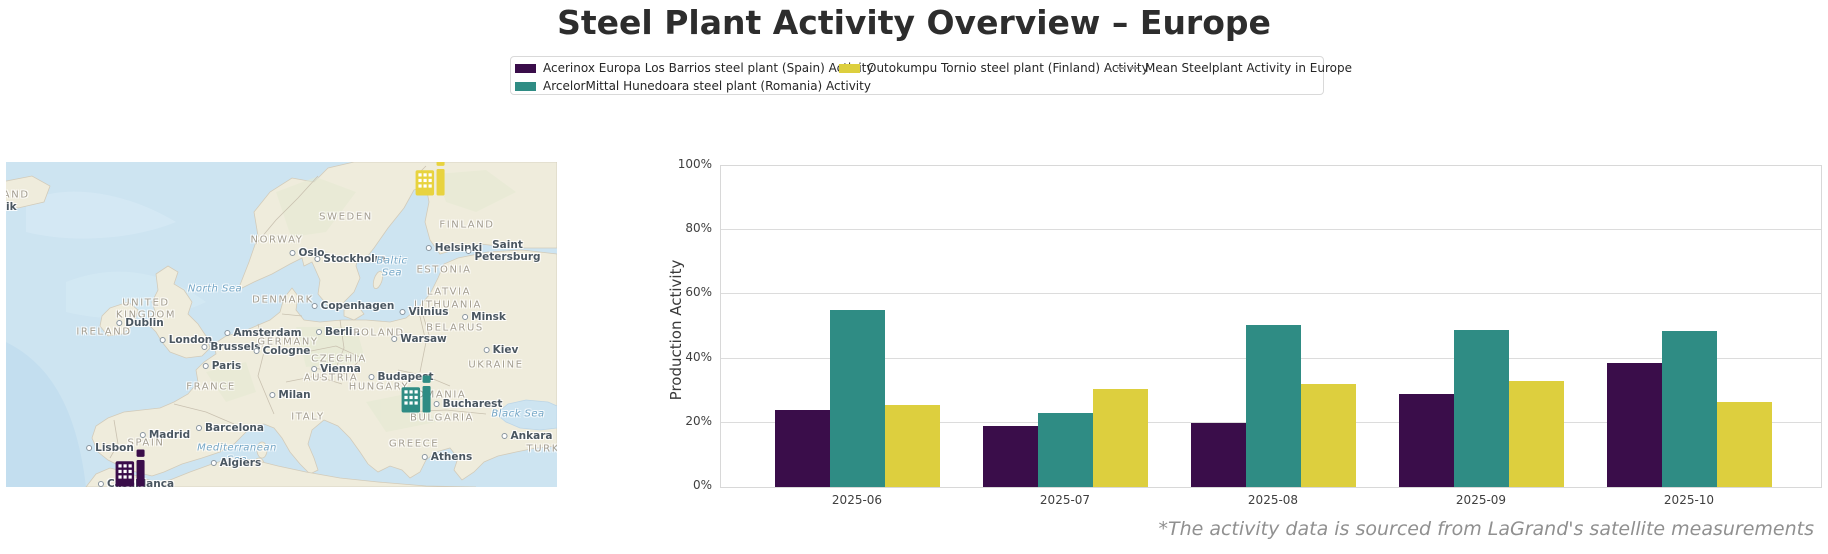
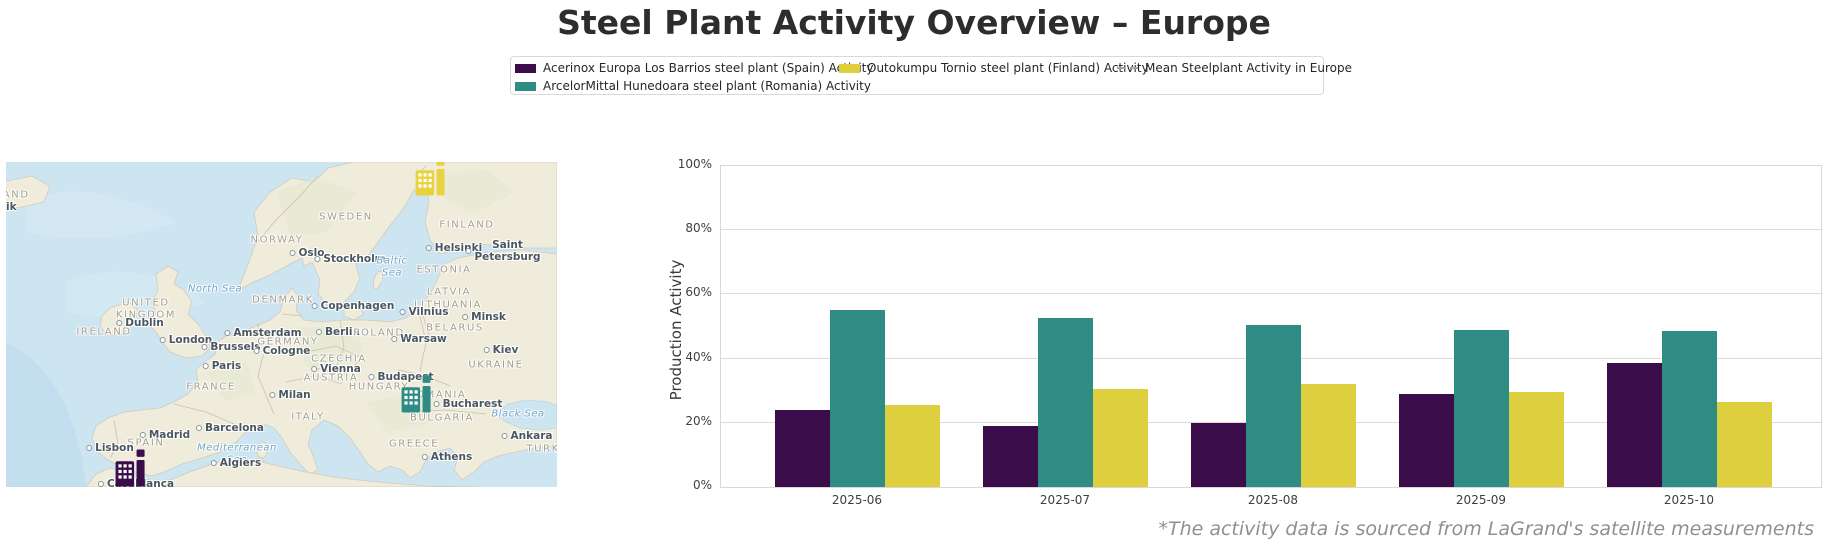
ArcelorMittal Hunedoara steel plant (Romania) Activity/2025-07: 23% -> 52%
Outokumpu Tornio steel plant (Finland) Activity/2025-09: 33% -> 30%
